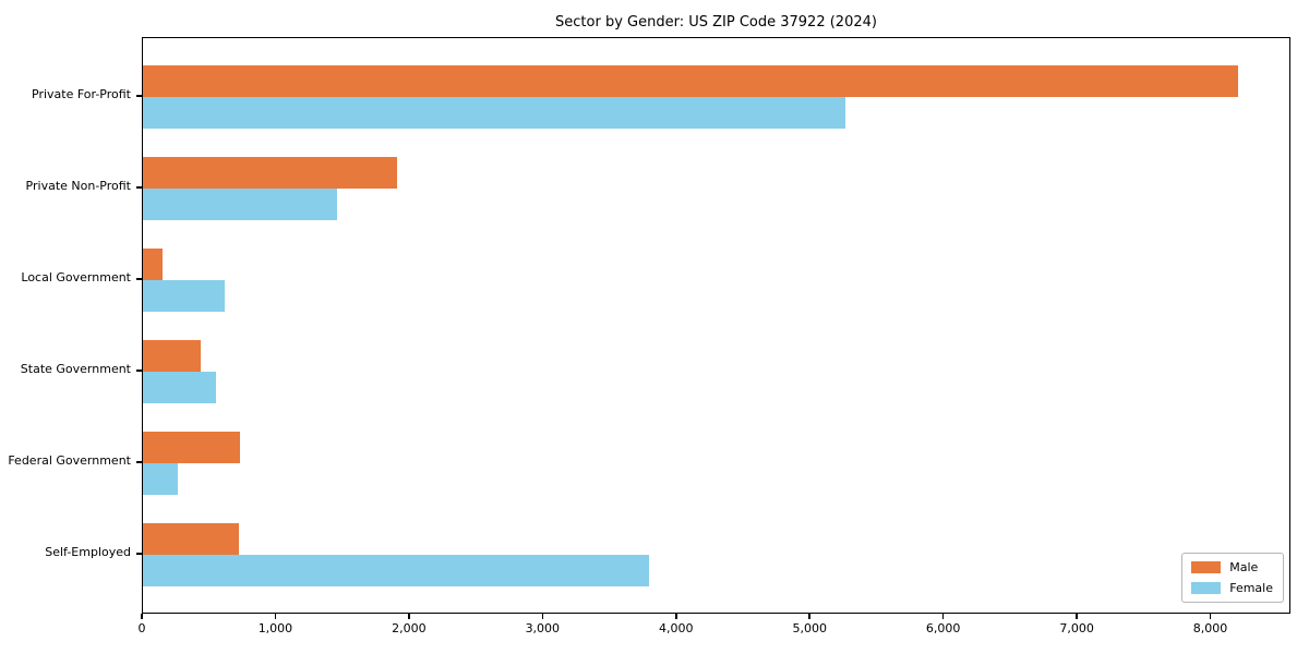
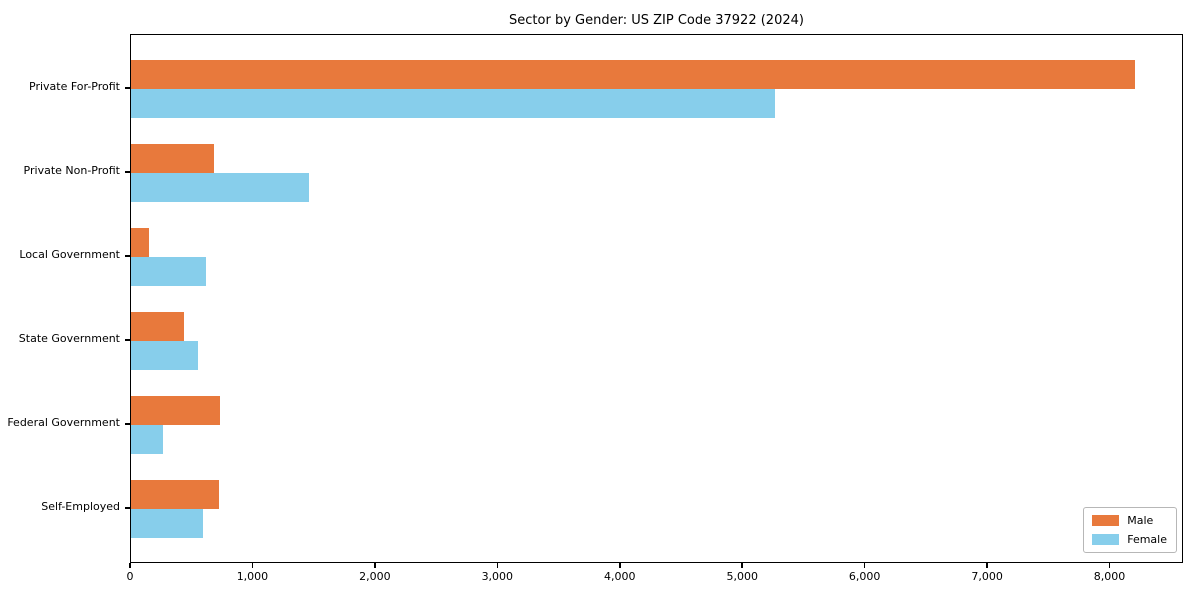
Male/Private Non-Profit: 1900 -> 680
Female/Self-Employed: 3790 -> 590
